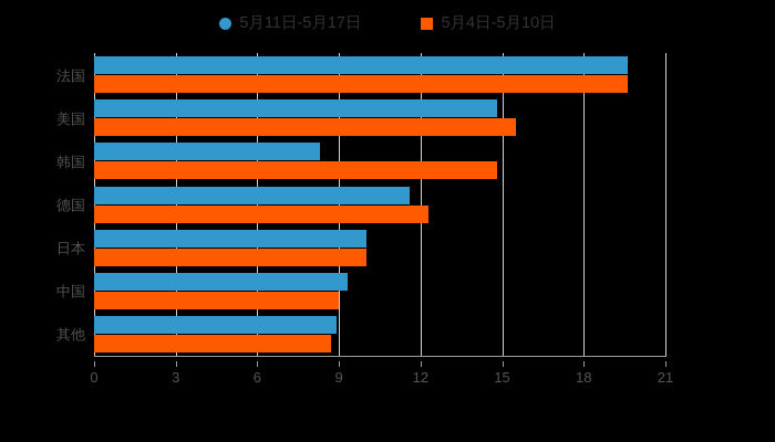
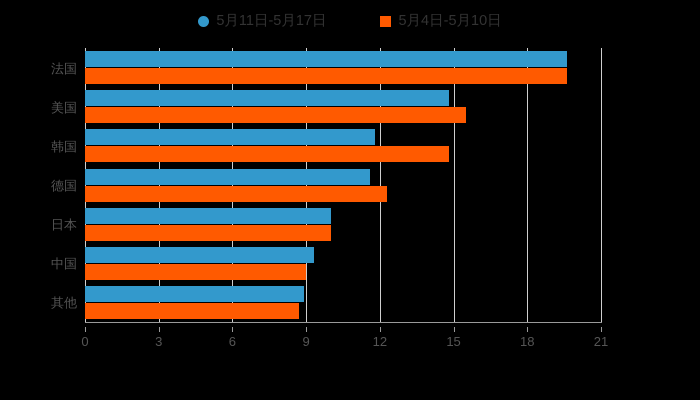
5月11日-5月17日/韩国: 8.3 -> 11.8
